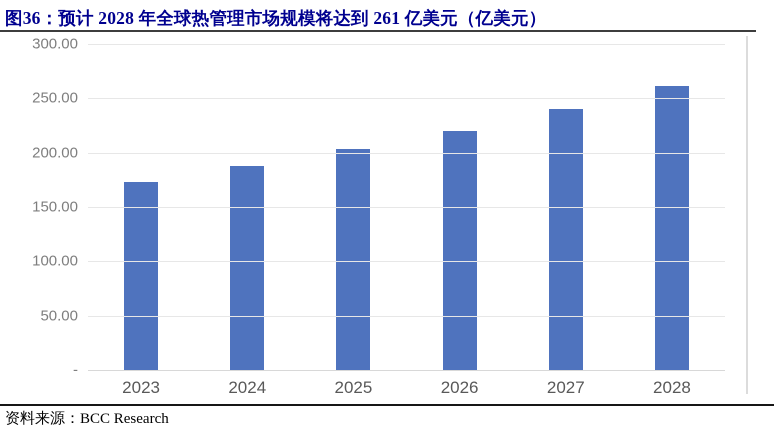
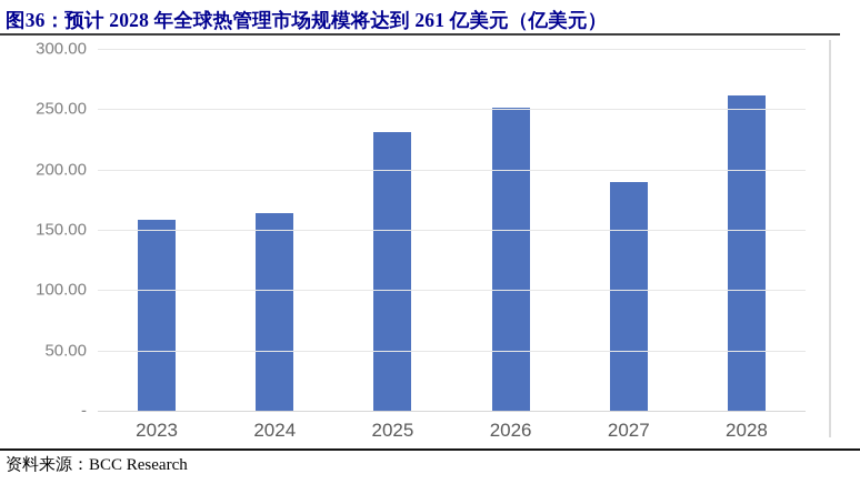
2023: 173 -> 158
2024: 188 -> 164
2025: 203 -> 231
2026: 220 -> 251
2027: 240 -> 190
